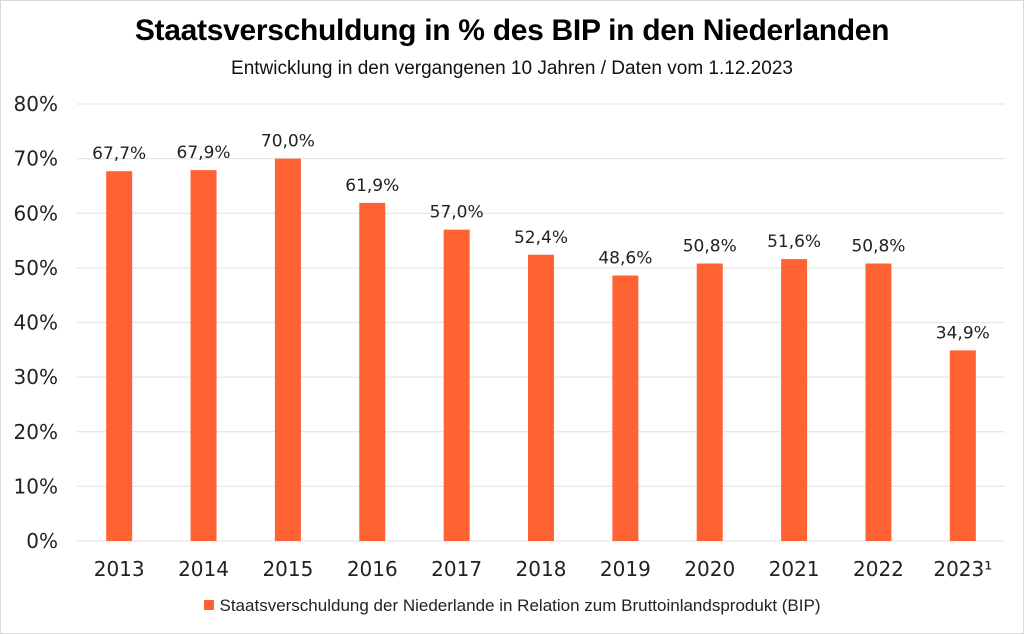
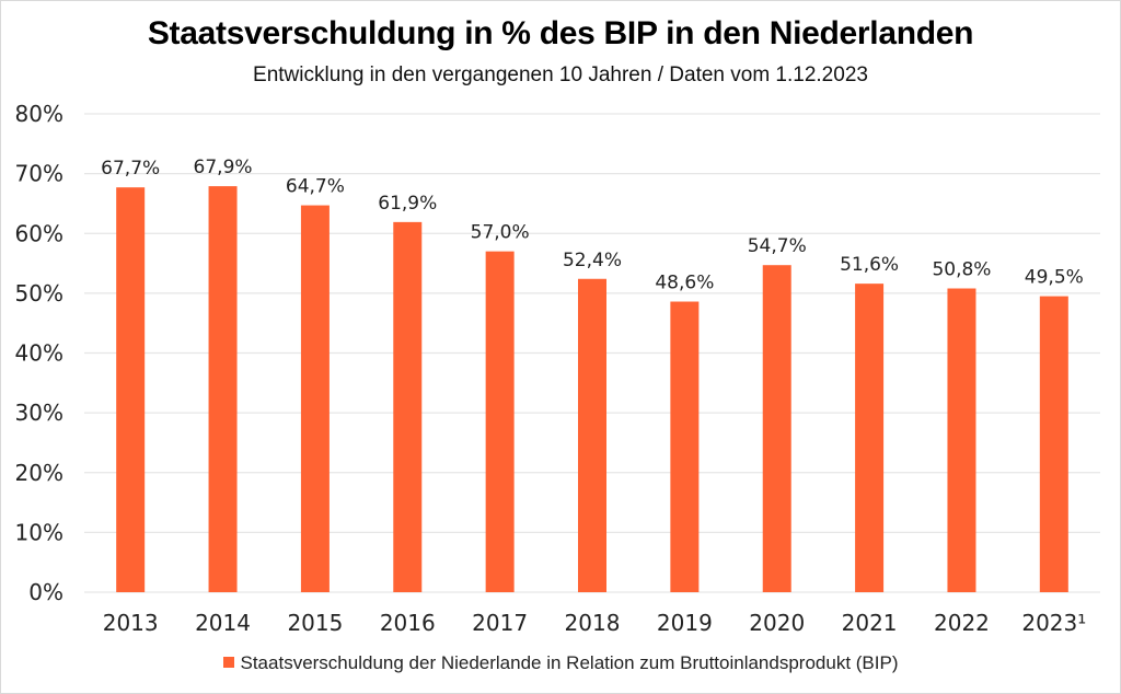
2015: 70,0% -> 64,7%
2020: 50,8% -> 54,7%
2023¹: 34,9% -> 49,5%
